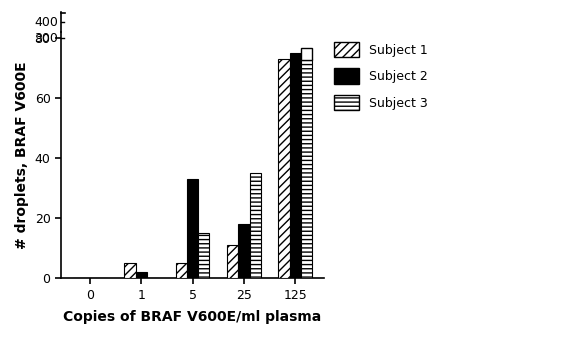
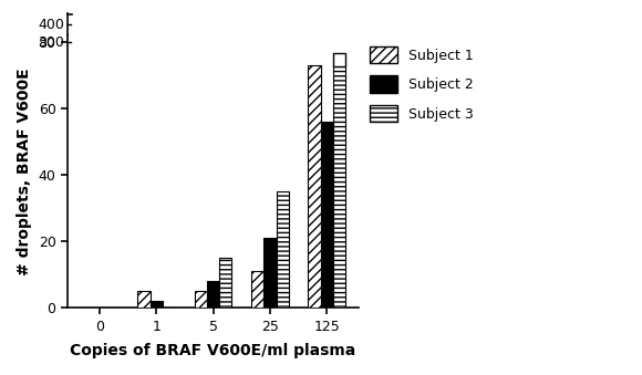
Subject 2/5: 33 -> 8
Subject 2/25: 18 -> 21
Subject 2/125: 75 -> 56
